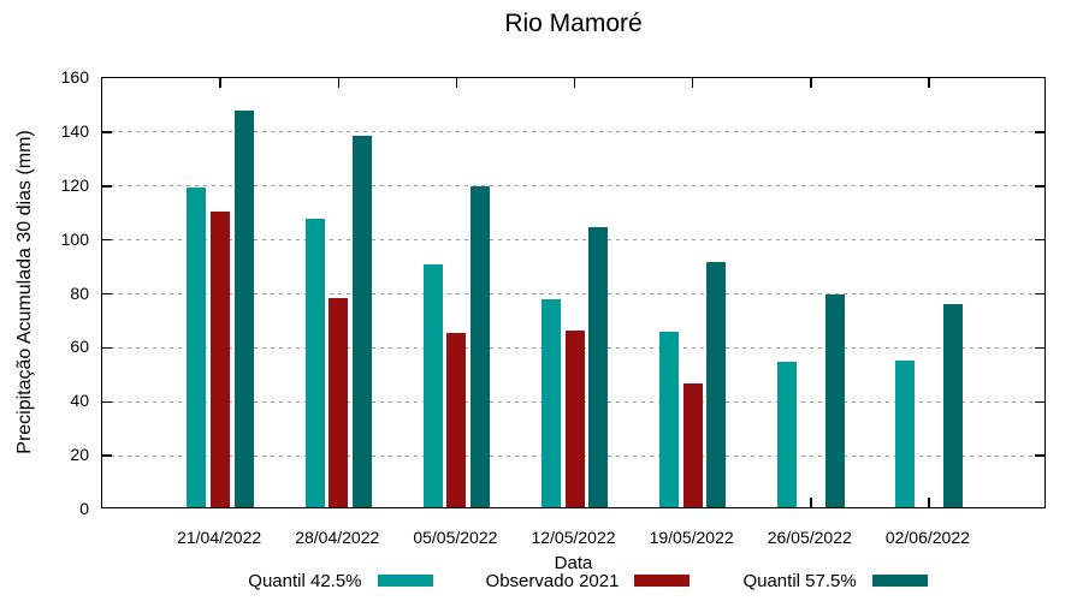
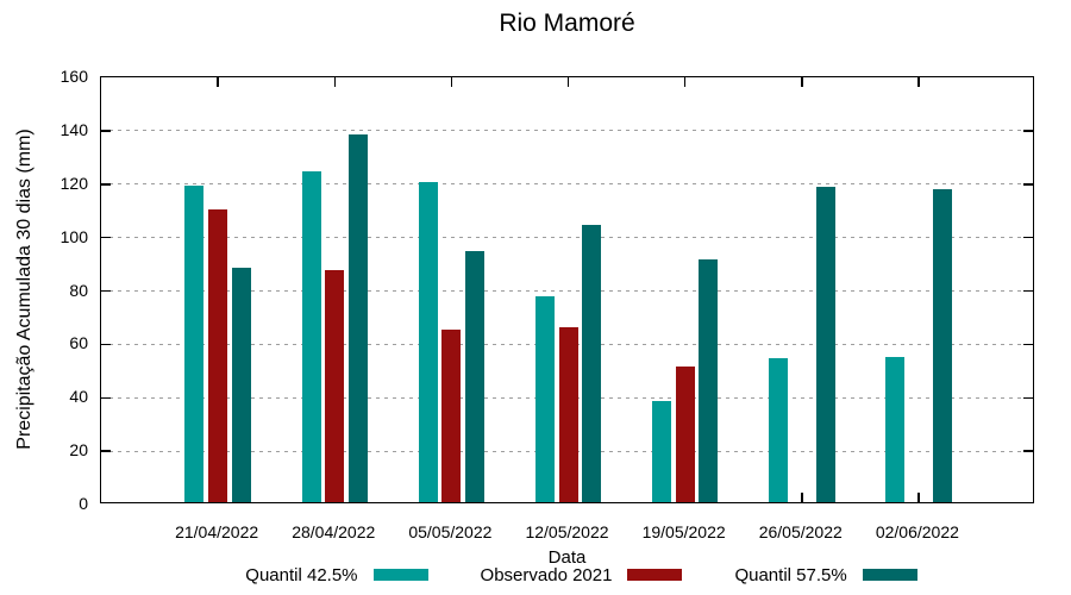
Quantil 57.5%/21/04/2022: 147 -> 88
Quantil 42.5%/28/04/2022: 107 -> 124
Observado 2021/28/04/2022: 78 -> 87
Quantil 42.5%/05/05/2022: 90 -> 120
Quantil 57.5%/05/05/2022: 119 -> 94
Quantil 42.5%/19/05/2022: 65 -> 38
Observado 2021/19/05/2022: 46 -> 51
Quantil 57.5%/26/05/2022: 79 -> 118
Quantil 57.5%/02/06/2022: 76 -> 117
